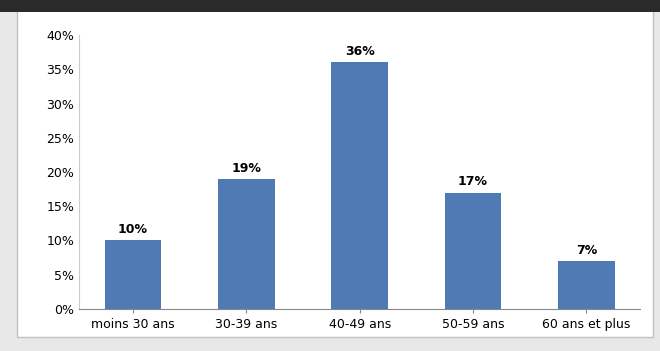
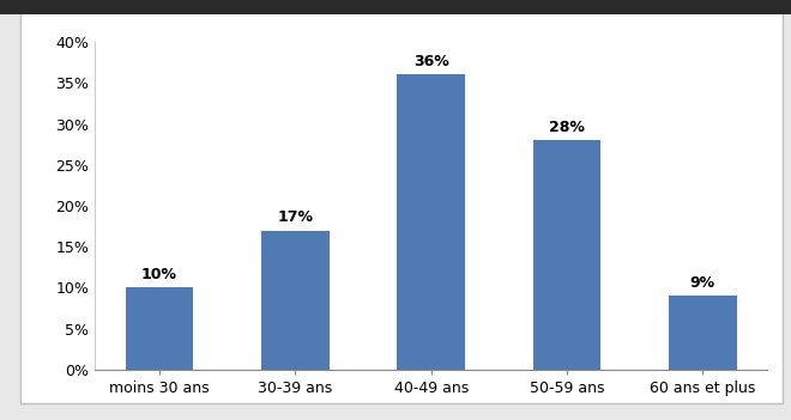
30-39 ans: 19% -> 17%
50-59 ans: 17% -> 28%
60 ans et plus: 7% -> 9%
